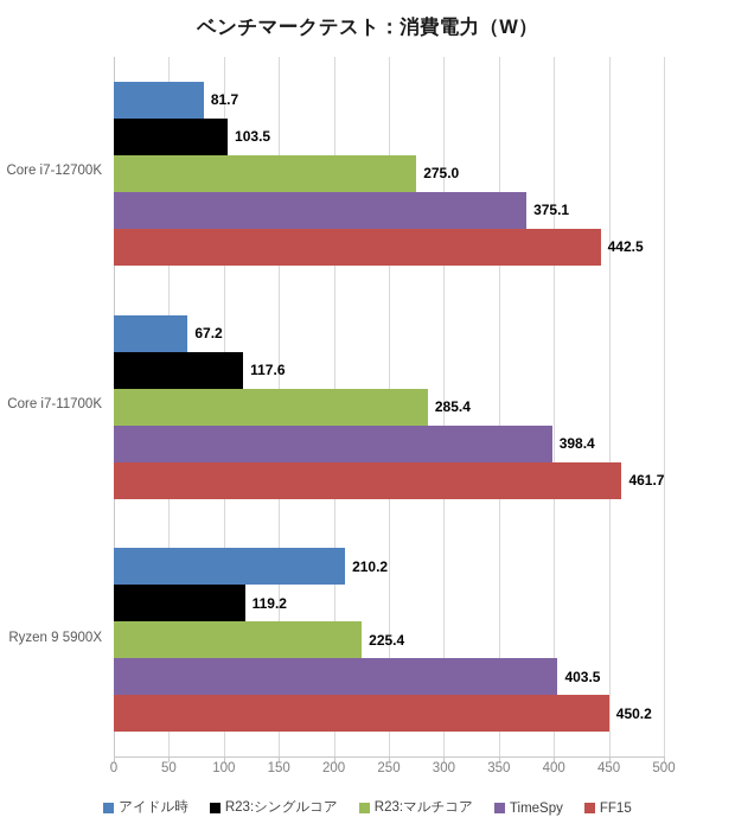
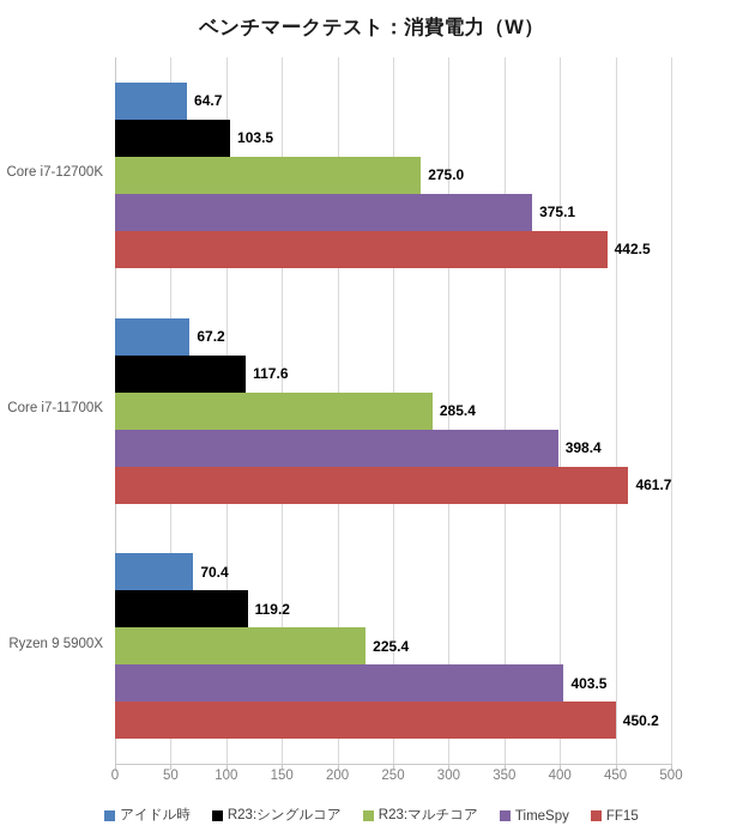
アイドル時/Core i7-12700K: 81.7 -> 64.7
アイドル時/Ryzen 9 5900X: 210.2 -> 70.4
